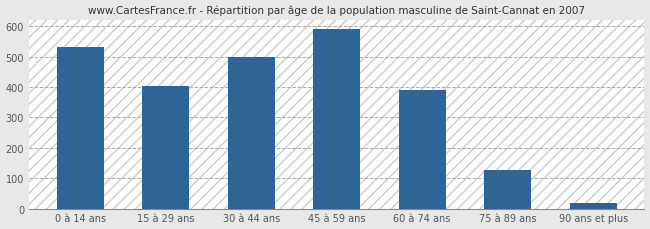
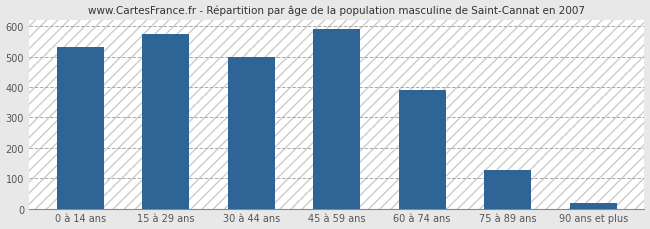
15 à 29 ans: 403 -> 575
